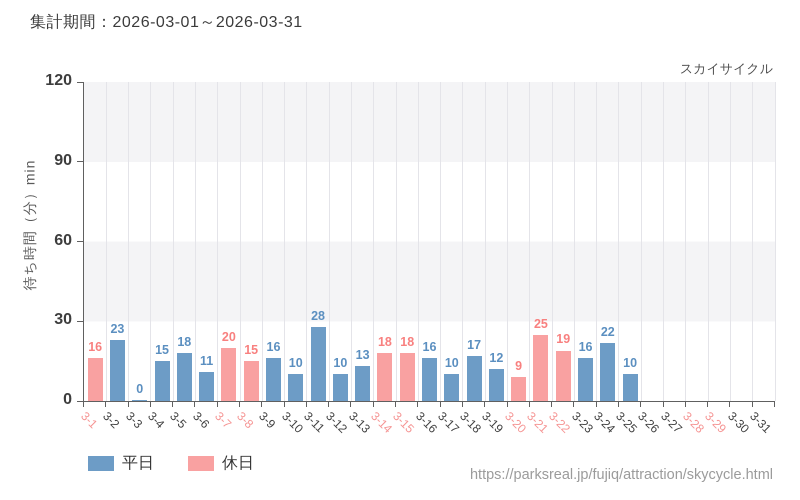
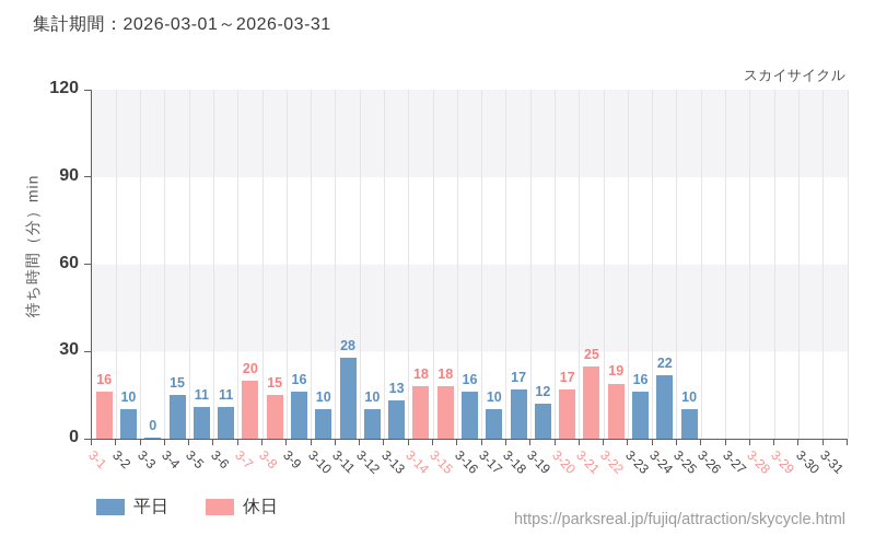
3-2: 23 -> 10
3-5: 18 -> 11
3-20: 9 -> 17
